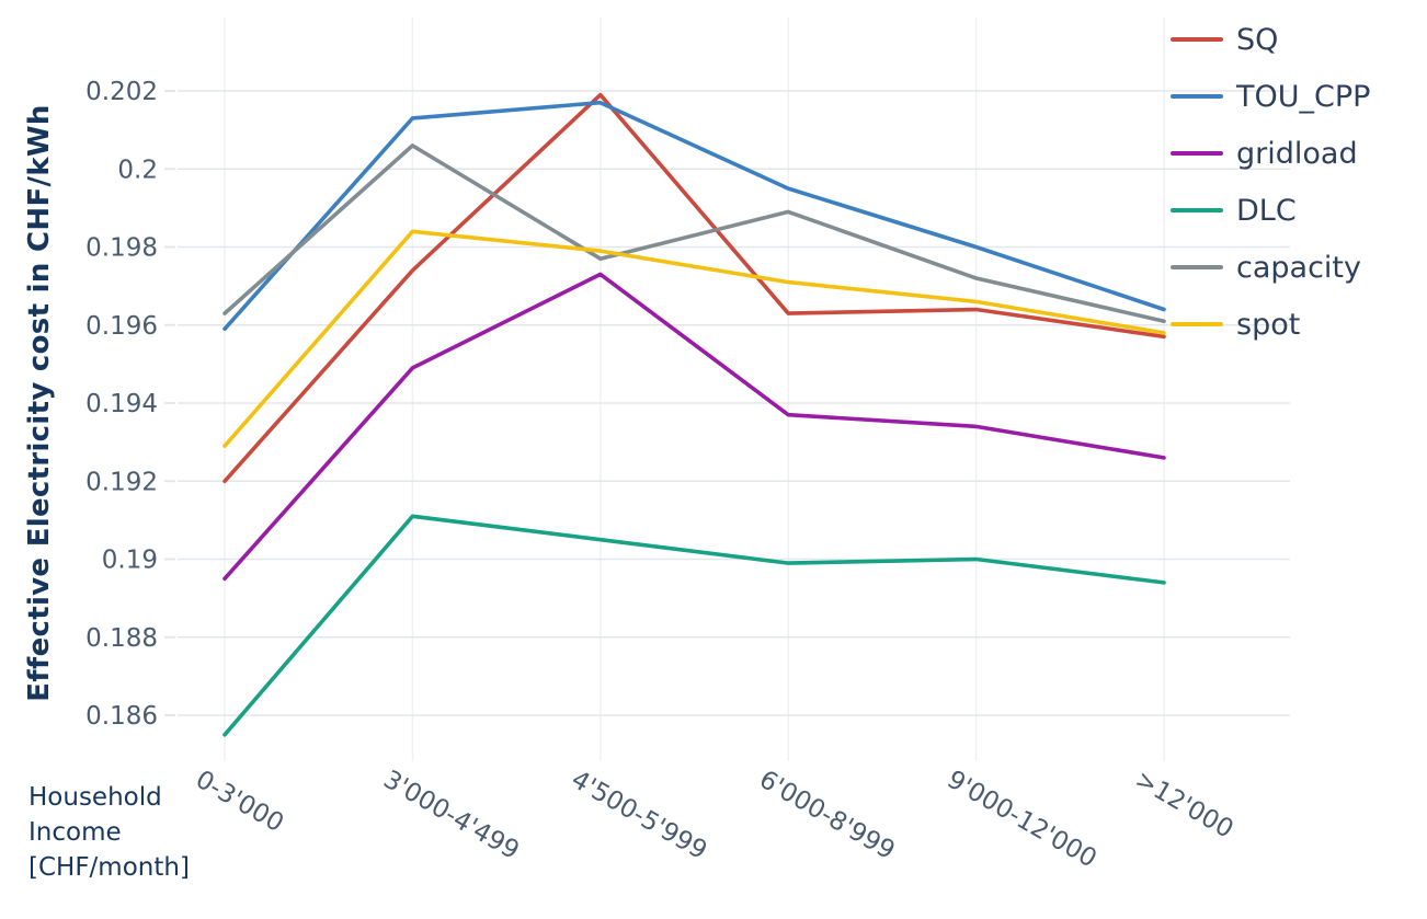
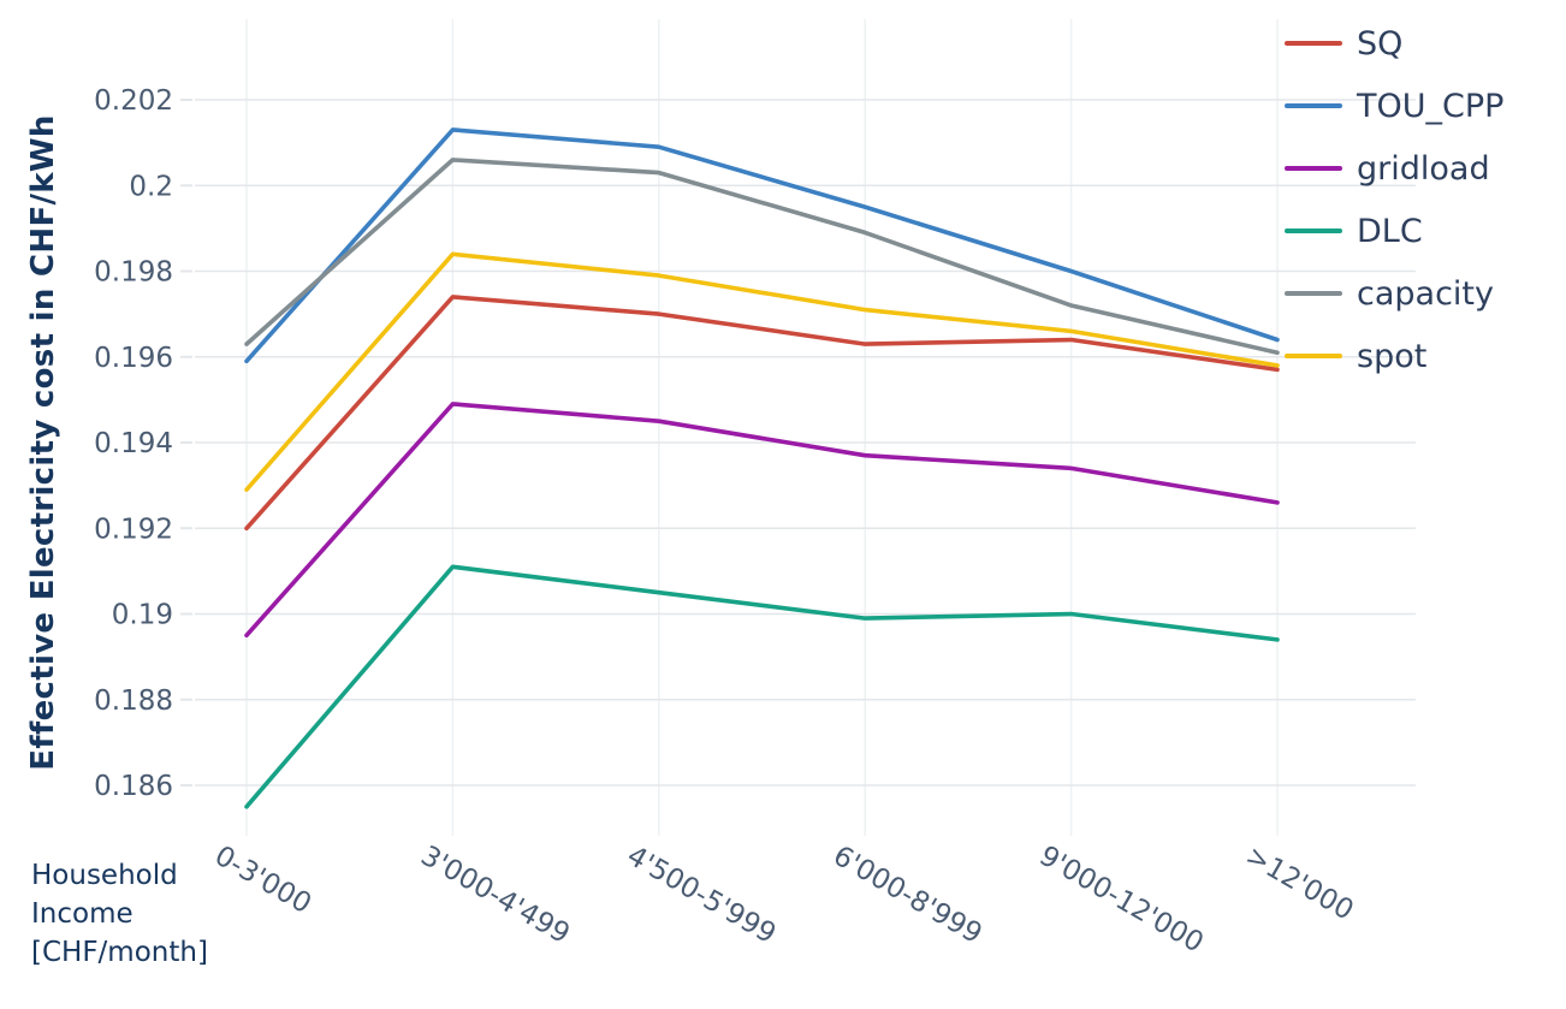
SQ/4'500-5'999: 0.2019 -> 0.1970
TOU_CPP/4'500-5'999: 0.2017 -> 0.2009
gridload/4'500-5'999: 0.1973 -> 0.1945
capacity/4'500-5'999: 0.1977 -> 0.2003
